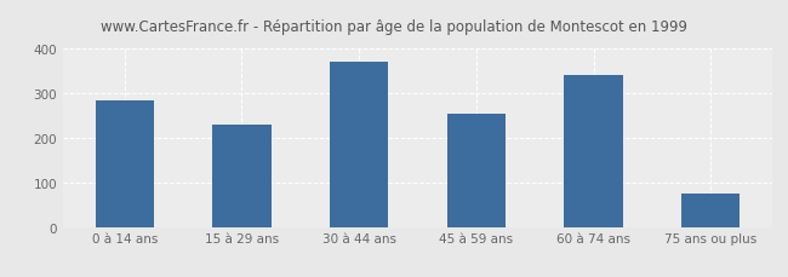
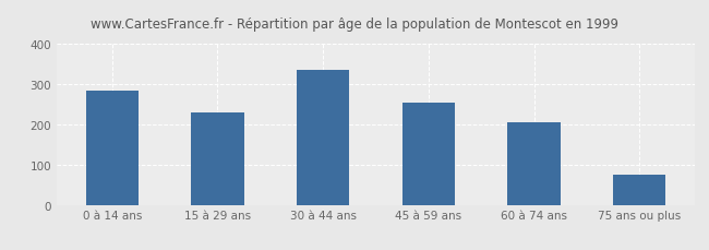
30 à 44 ans: 370 -> 335
60 à 74 ans: 340 -> 205
